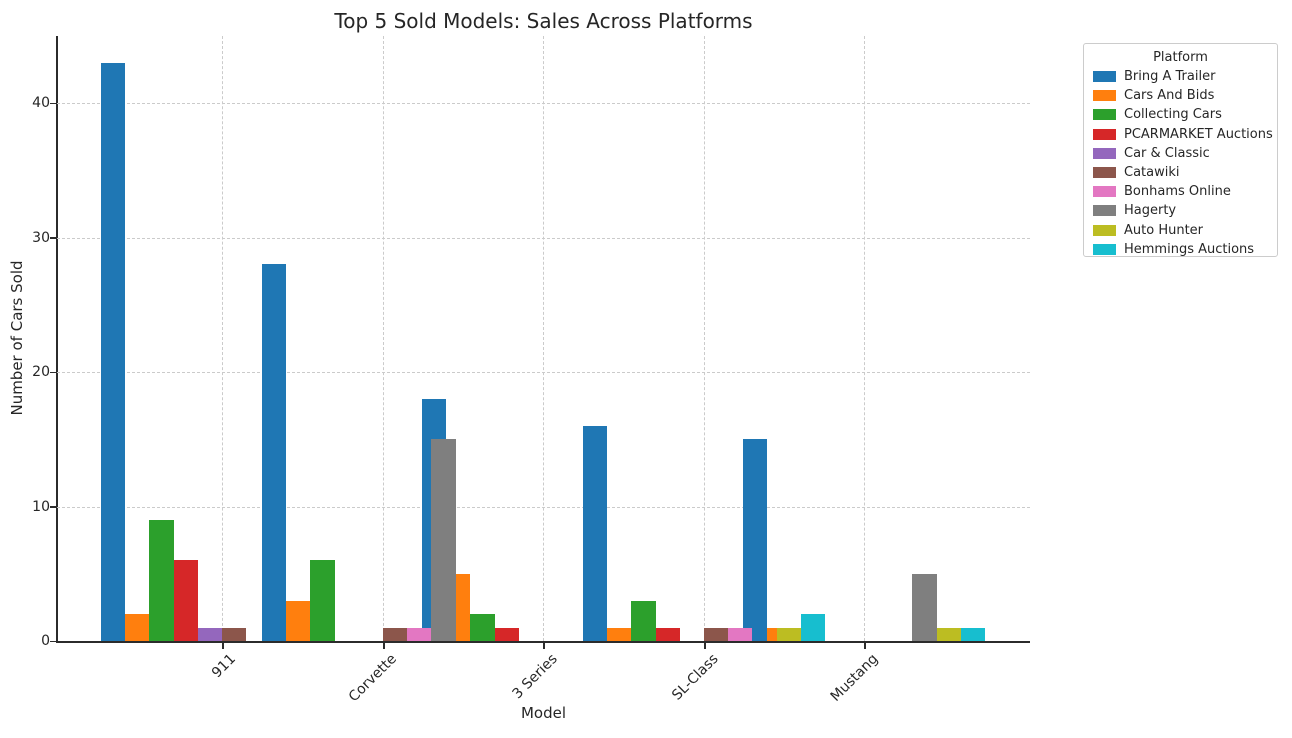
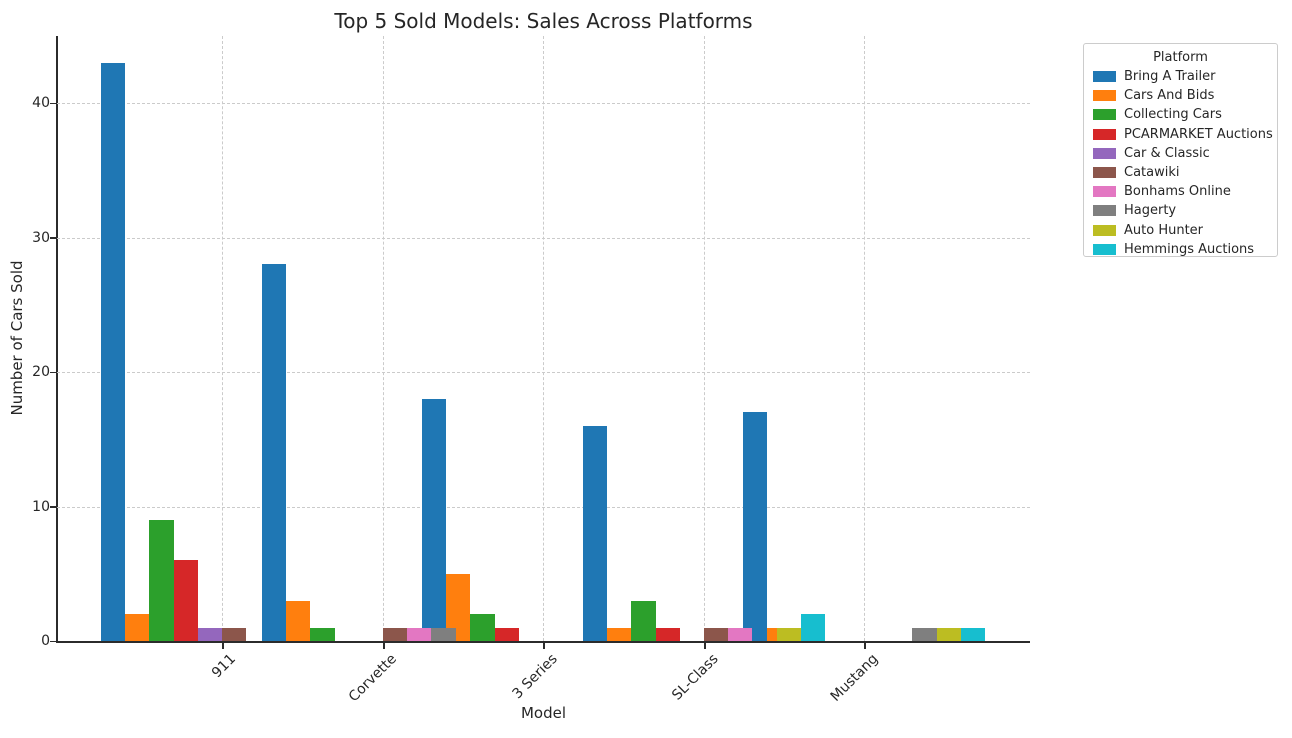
Collecting Cars/Corvette: 6 -> 1
Hagerty/Corvette: 15 -> 1
Bring A Trailer/Mustang: 15 -> 17
Hagerty/Mustang: 5 -> 1
